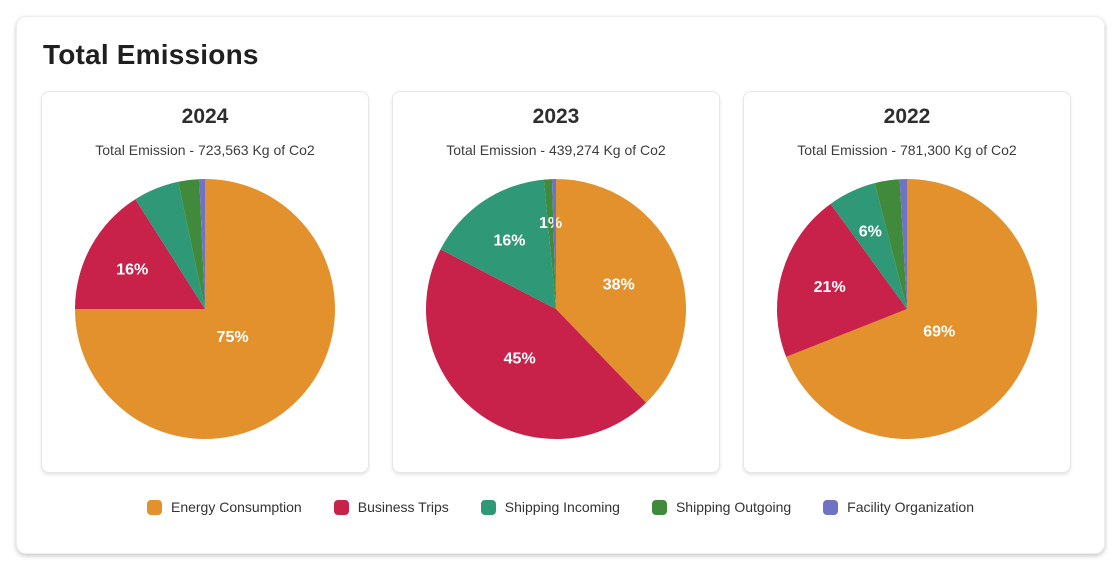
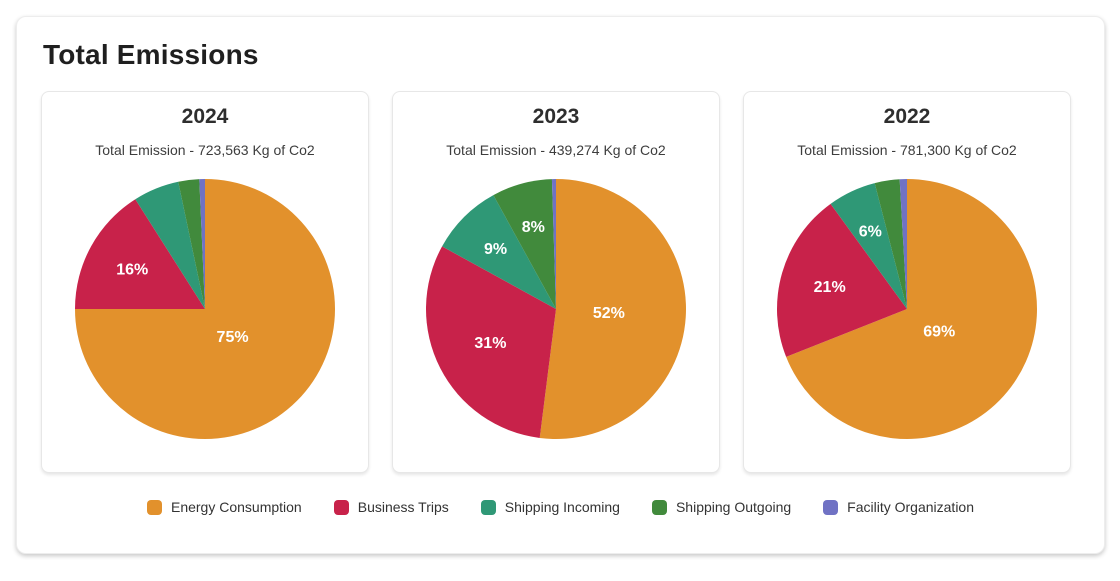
2023/Energy Consumption: 38% -> 52%
2023/Business Trips: 45% -> 31%
2023/Shipping Incoming: 16% -> 9%
2023/Shipping Outgoing: 1% -> 8%
